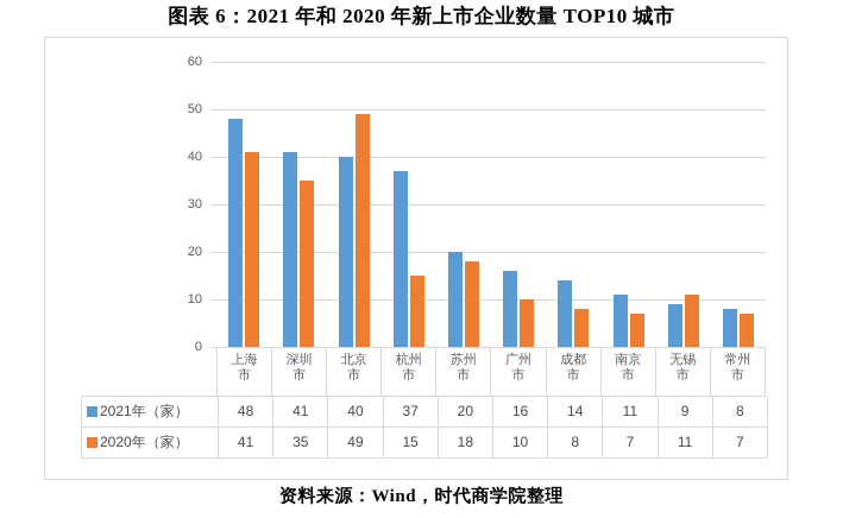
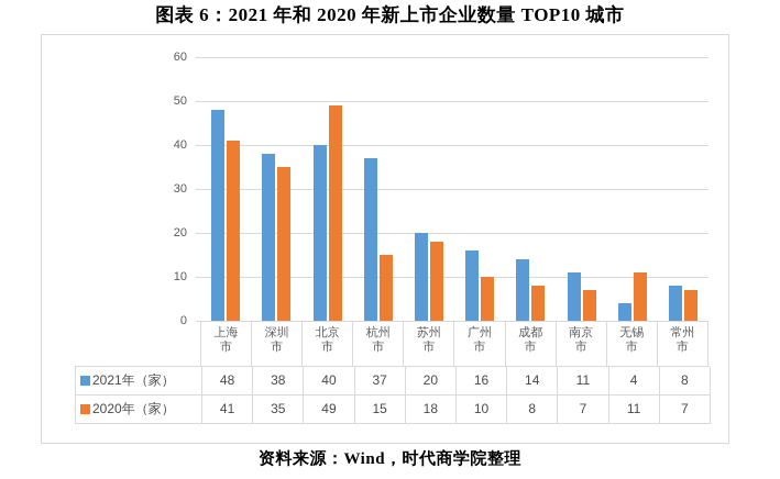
2021年（家）/深圳市: 41 -> 38
2021年（家）/无锡市: 9 -> 4
